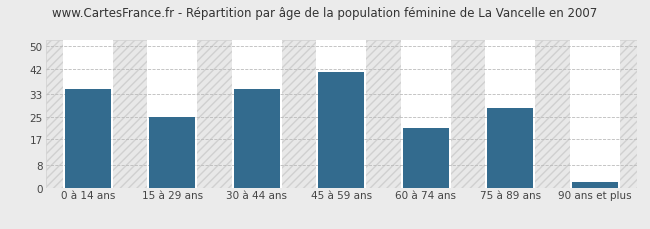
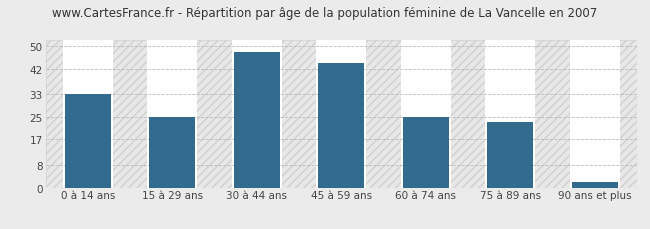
0 à 14 ans: 35 -> 33
30 à 44 ans: 35 -> 48
45 à 59 ans: 41 -> 44
60 à 74 ans: 21 -> 25
75 à 89 ans: 28 -> 23
